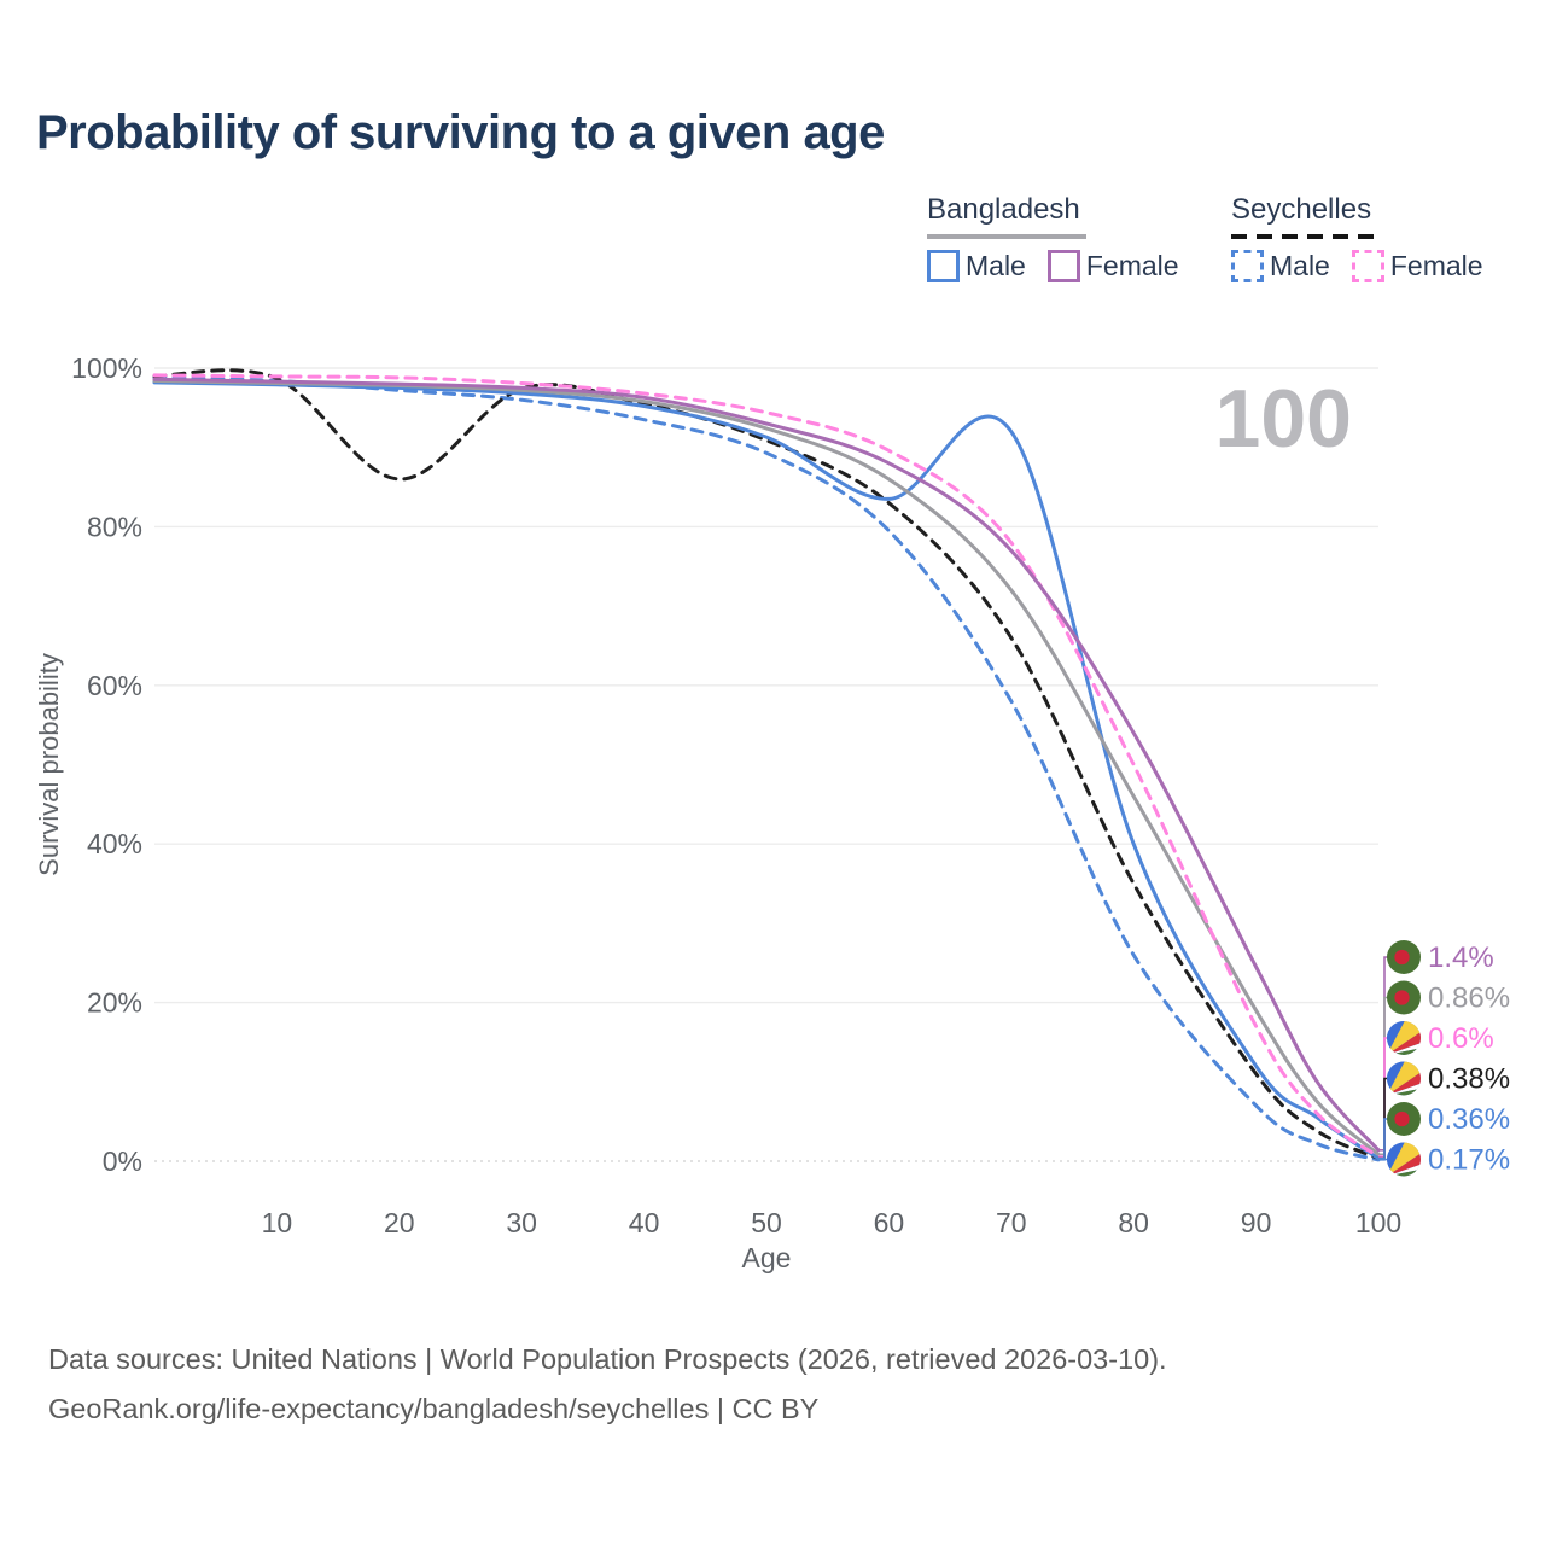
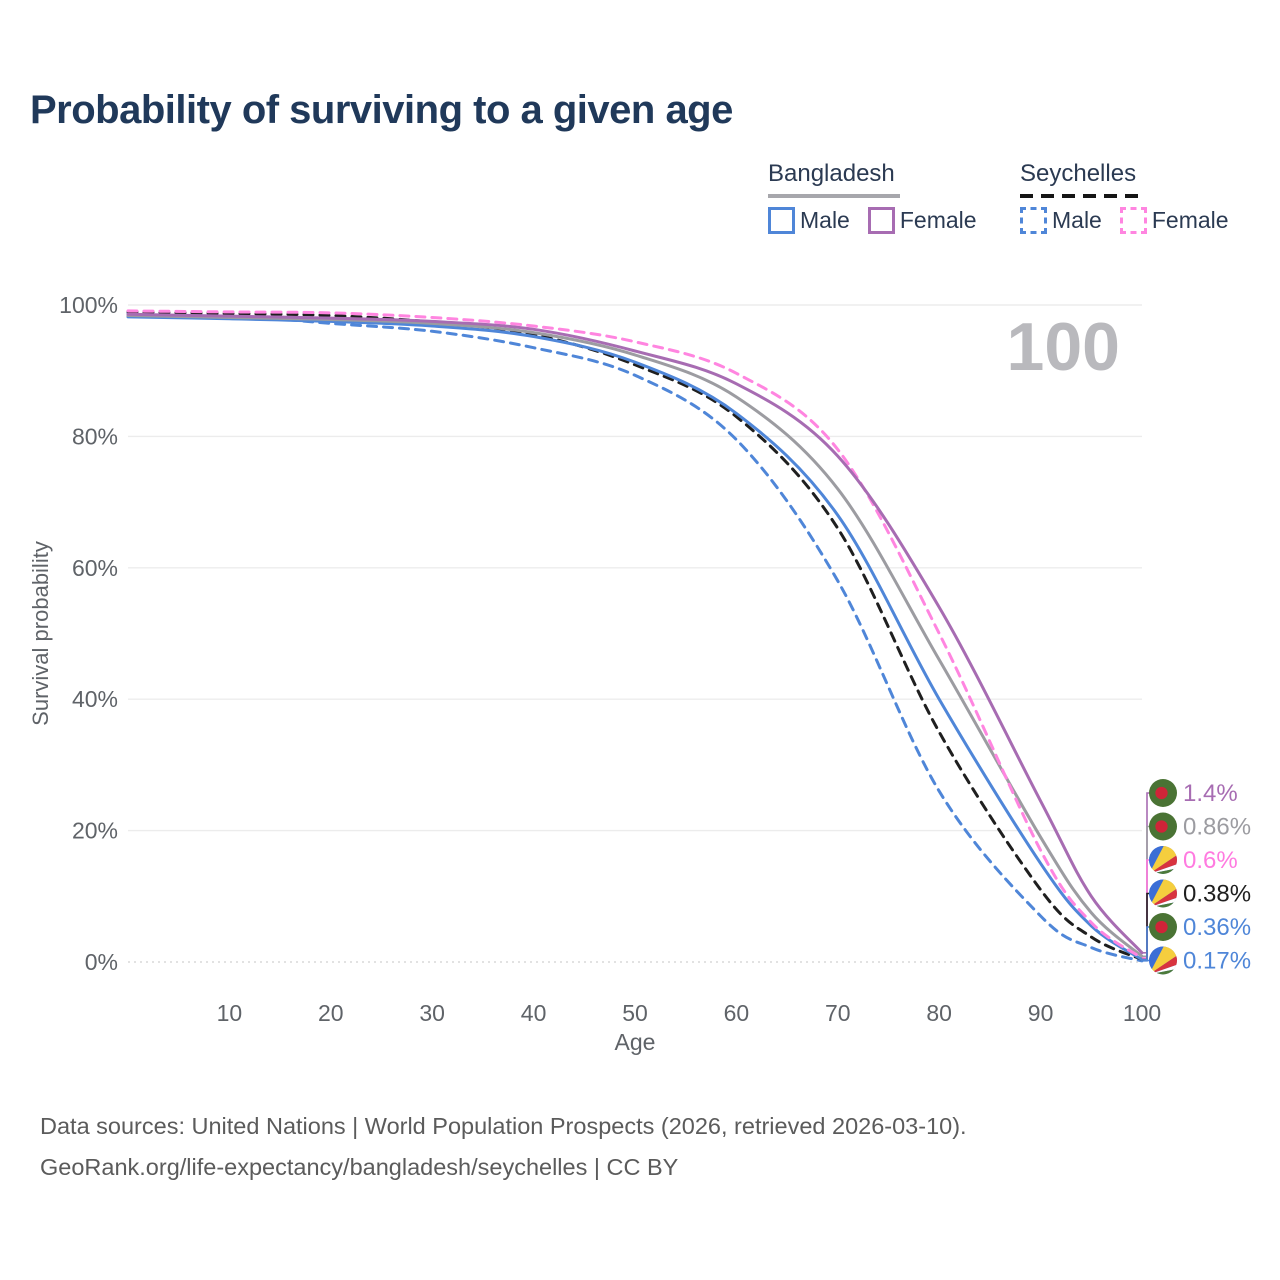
Seychelles/20: 86% -> 98%
Bangladesh Male/70: 92% -> 68%
Bangladesh Male/90: 12% -> 15%
